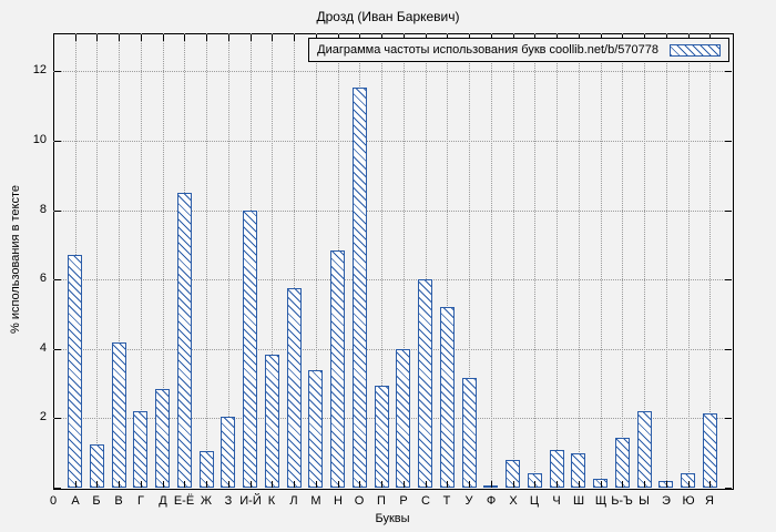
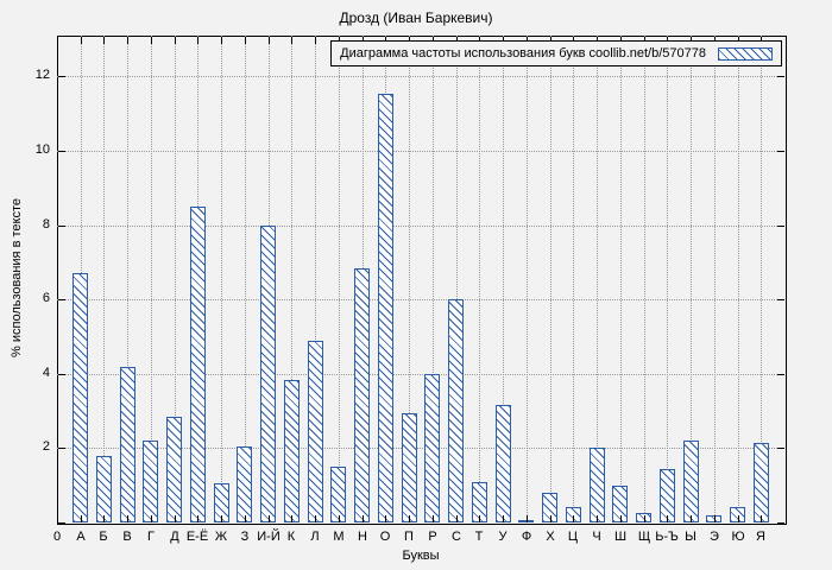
Б: 1.2 -> 1.8
Л: 5.8 -> 4.9
М: 3.4 -> 1.5
Т: 5.2 -> 1.1
Ч: 1.1 -> 2.0
